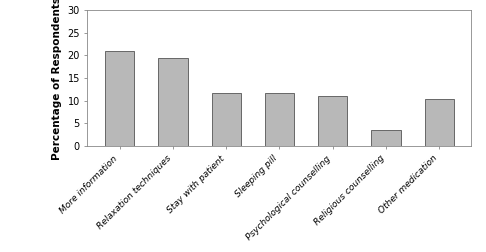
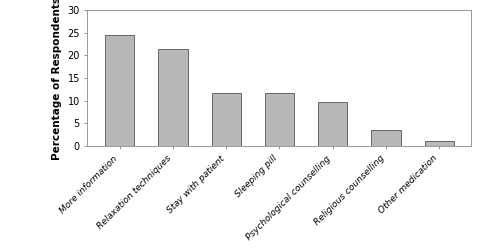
More information: 21.0 -> 24.5
Relaxation techniques: 19.5 -> 21.5
Psychological counselling: 11.0 -> 9.8
Other medication: 10.5 -> 1.2
